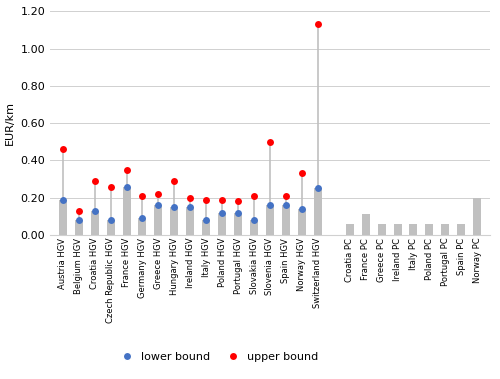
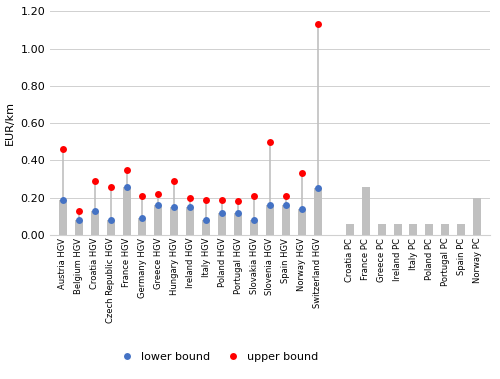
France PC: 0.11 -> 0.26
